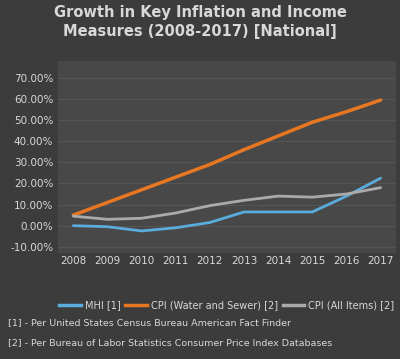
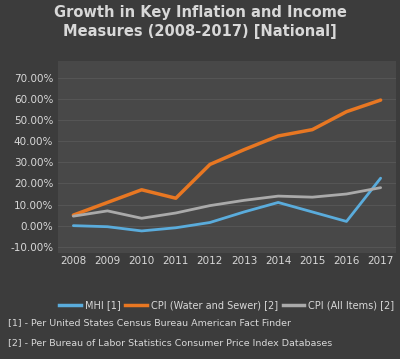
CPI (All Items) [2]/2009: 3.0% -> 7.0%
CPI (Water and Sewer) [2]/2011: 23.0% -> 13.0%
MHI [1]/2014: 6.5% -> 11.0%
CPI (Water and Sewer) [2]/2015: 49.0% -> 45.5%
MHI [1]/2016: 14.0% -> 2.0%
